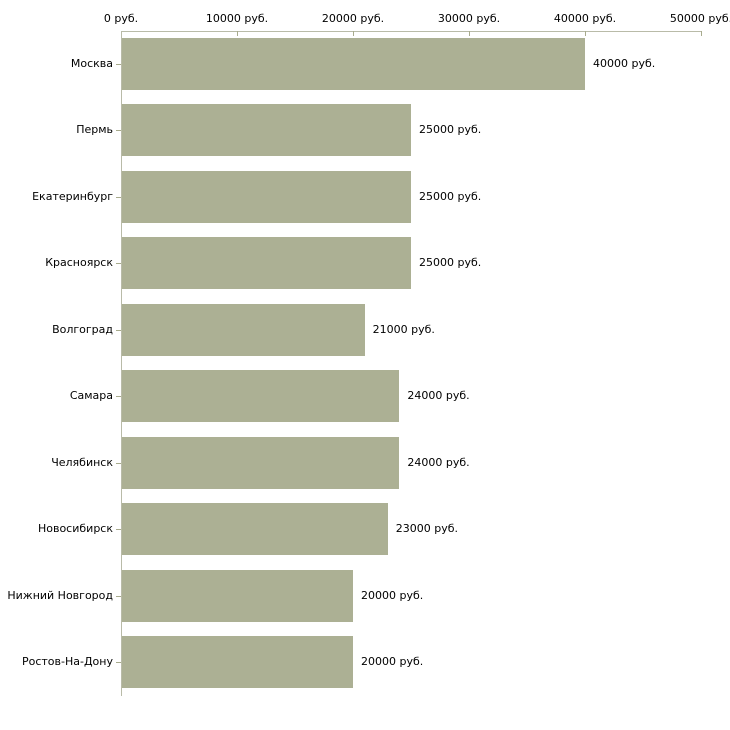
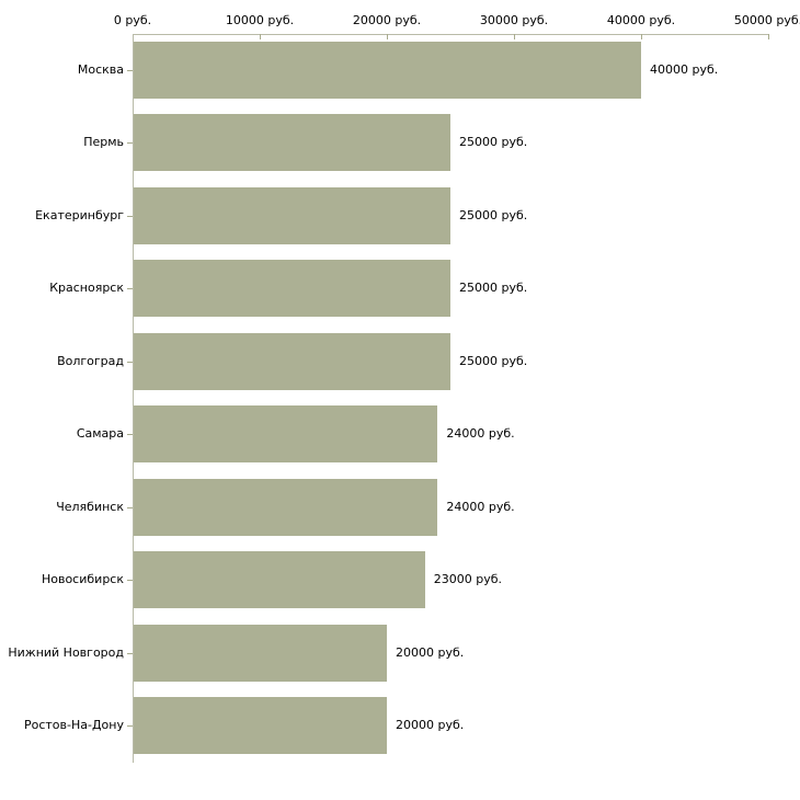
Волгоград: 21000 -> 25000
